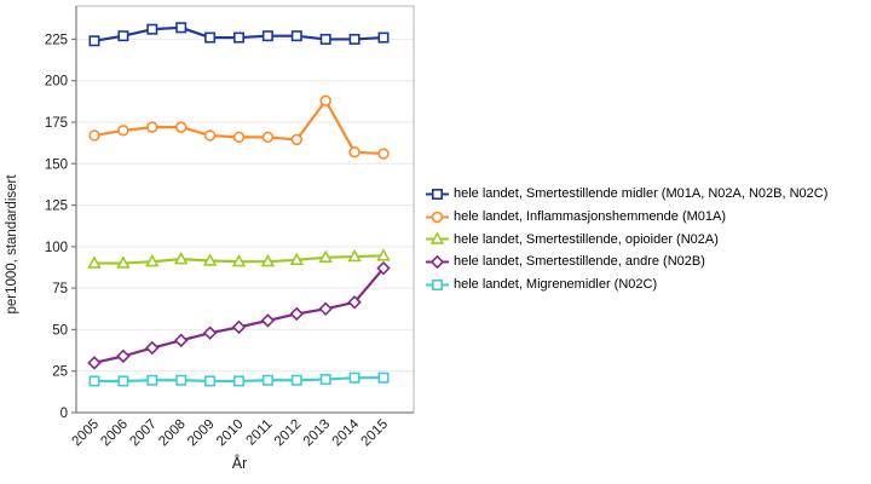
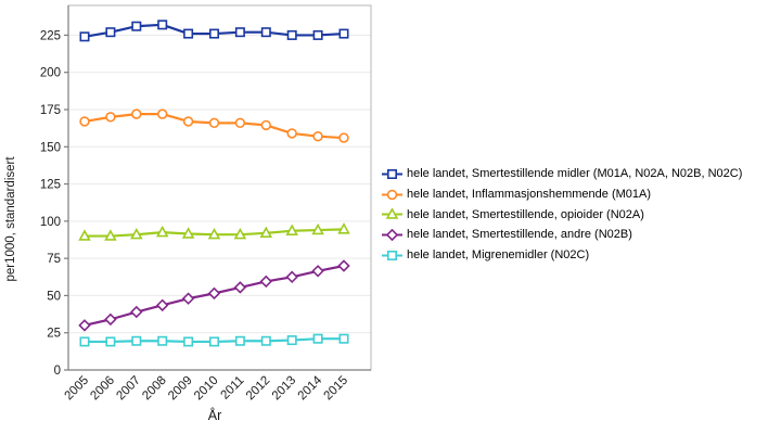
hele landet, Inflammasjonshemmende (M01A)/2013: 188 -> 159
hele landet, Smertestillende, andre (N02B)/2015: 87 -> 70
